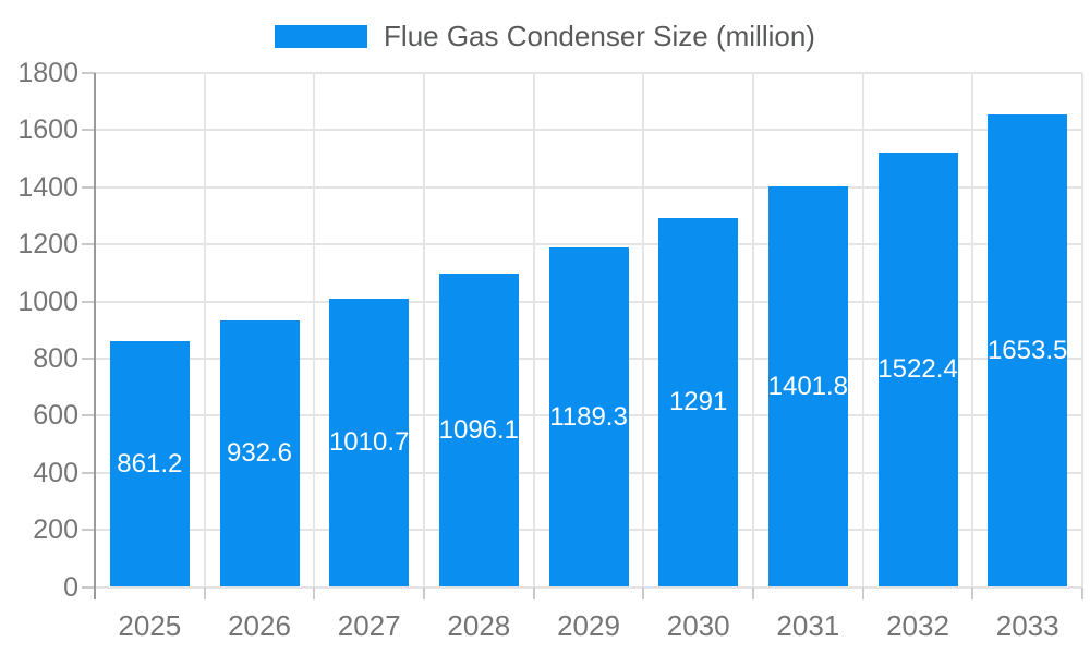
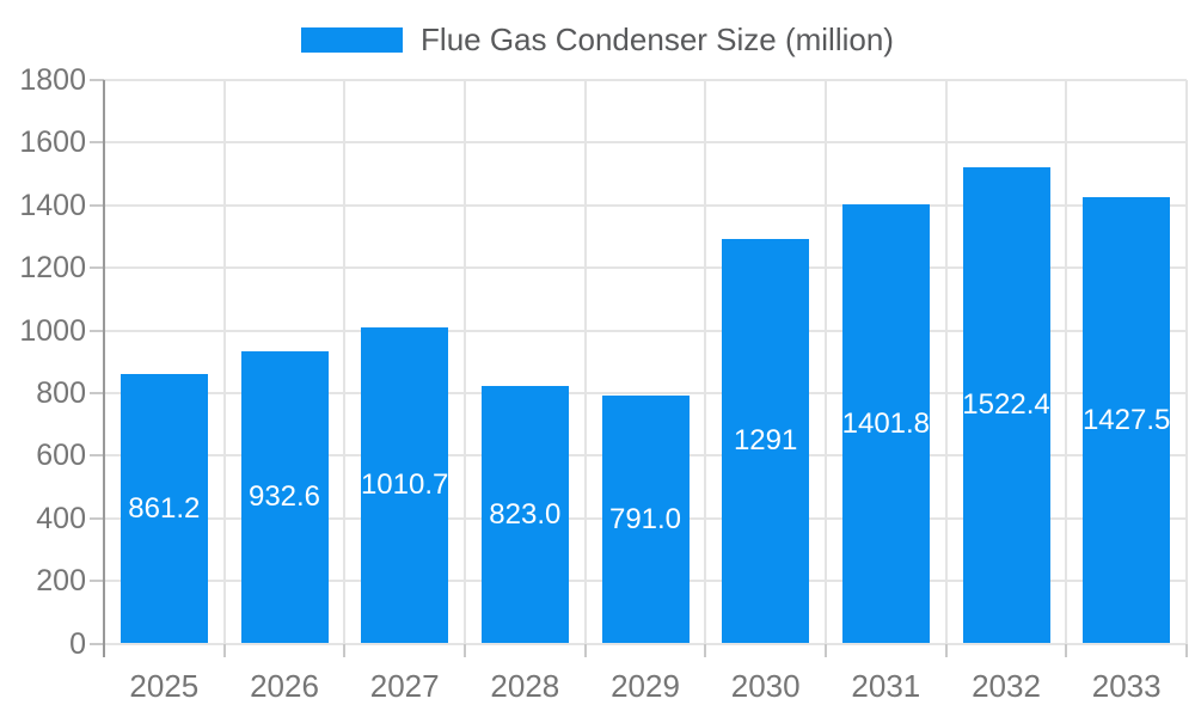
2028: 1096.1 -> 823.0
2029: 1189.3 -> 791.0
2033: 1653.5 -> 1427.5
